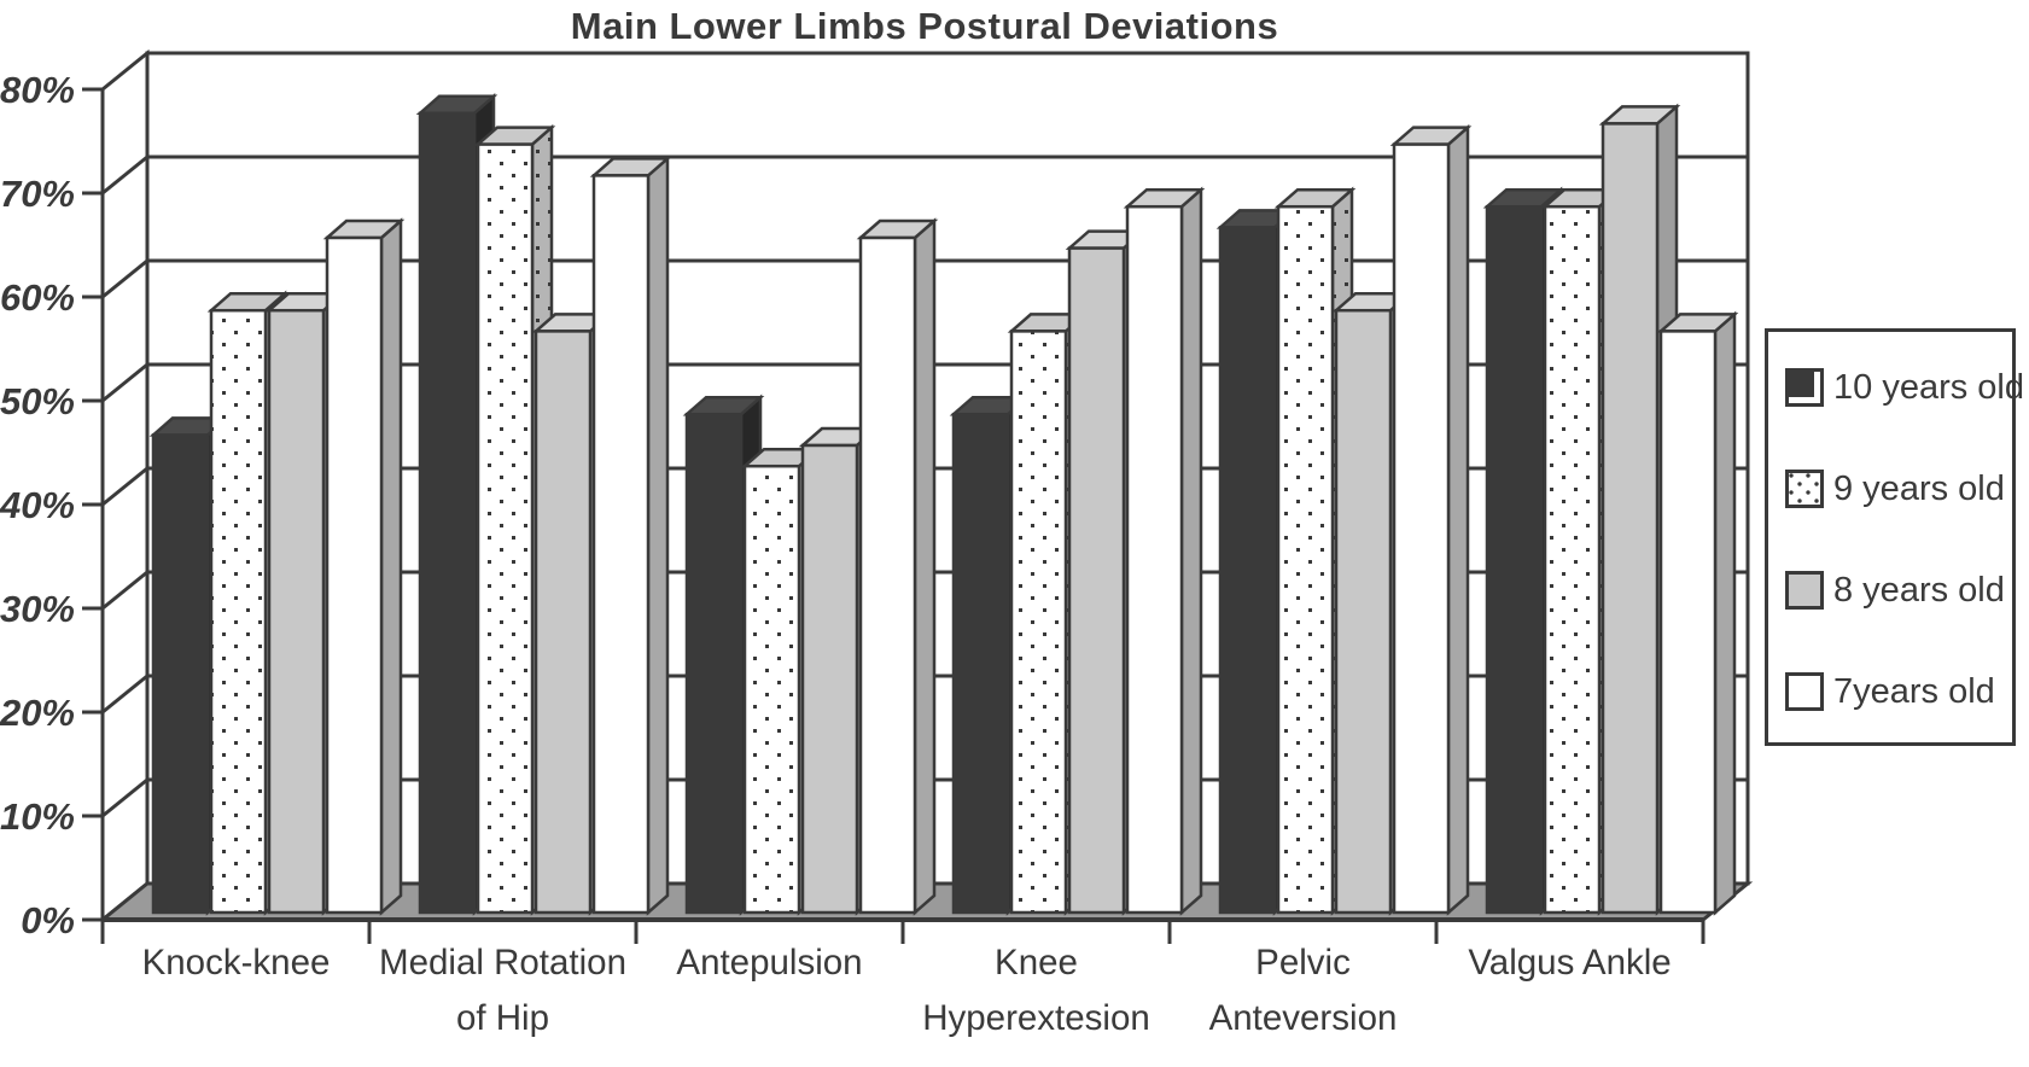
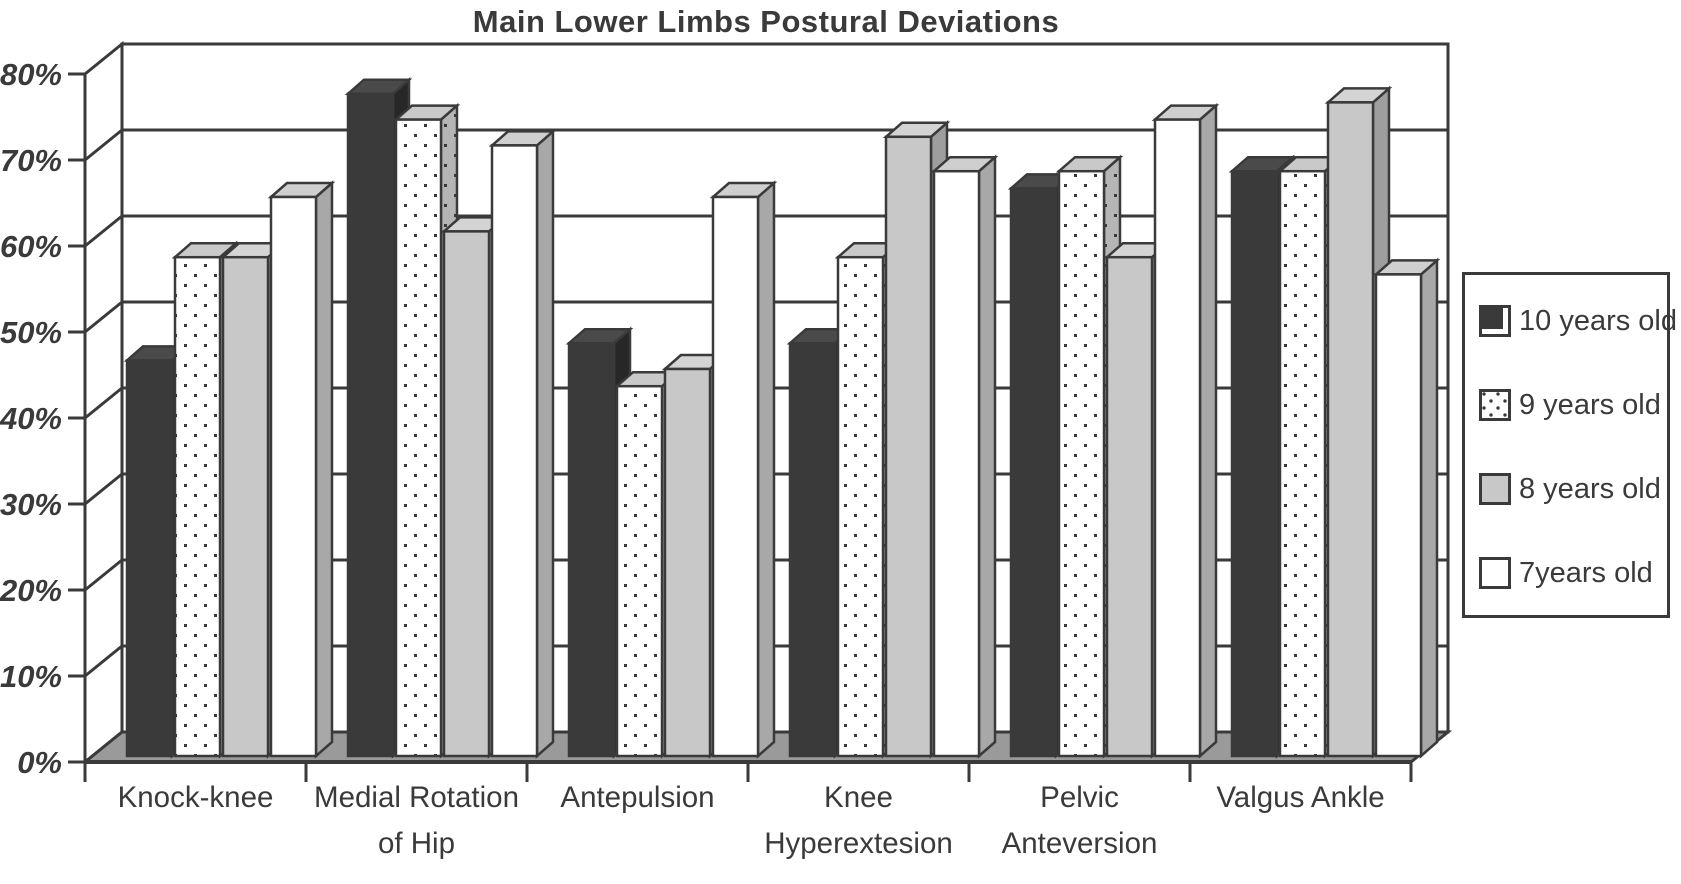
8 years old/Medial Rotation of Hip: 56% -> 61%
9 years old/Knee Hyperextesion: 56% -> 58%
8 years old/Knee Hyperextesion: 64% -> 72%
